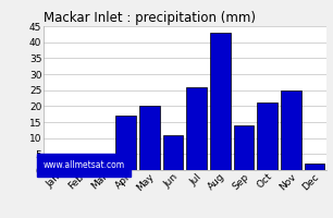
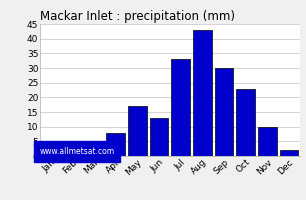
Apr: 17 -> 8
May: 20 -> 17
Jun: 11 -> 13
Jul: 26 -> 33
Sep: 14 -> 30
Oct: 21 -> 23
Nov: 25 -> 10
